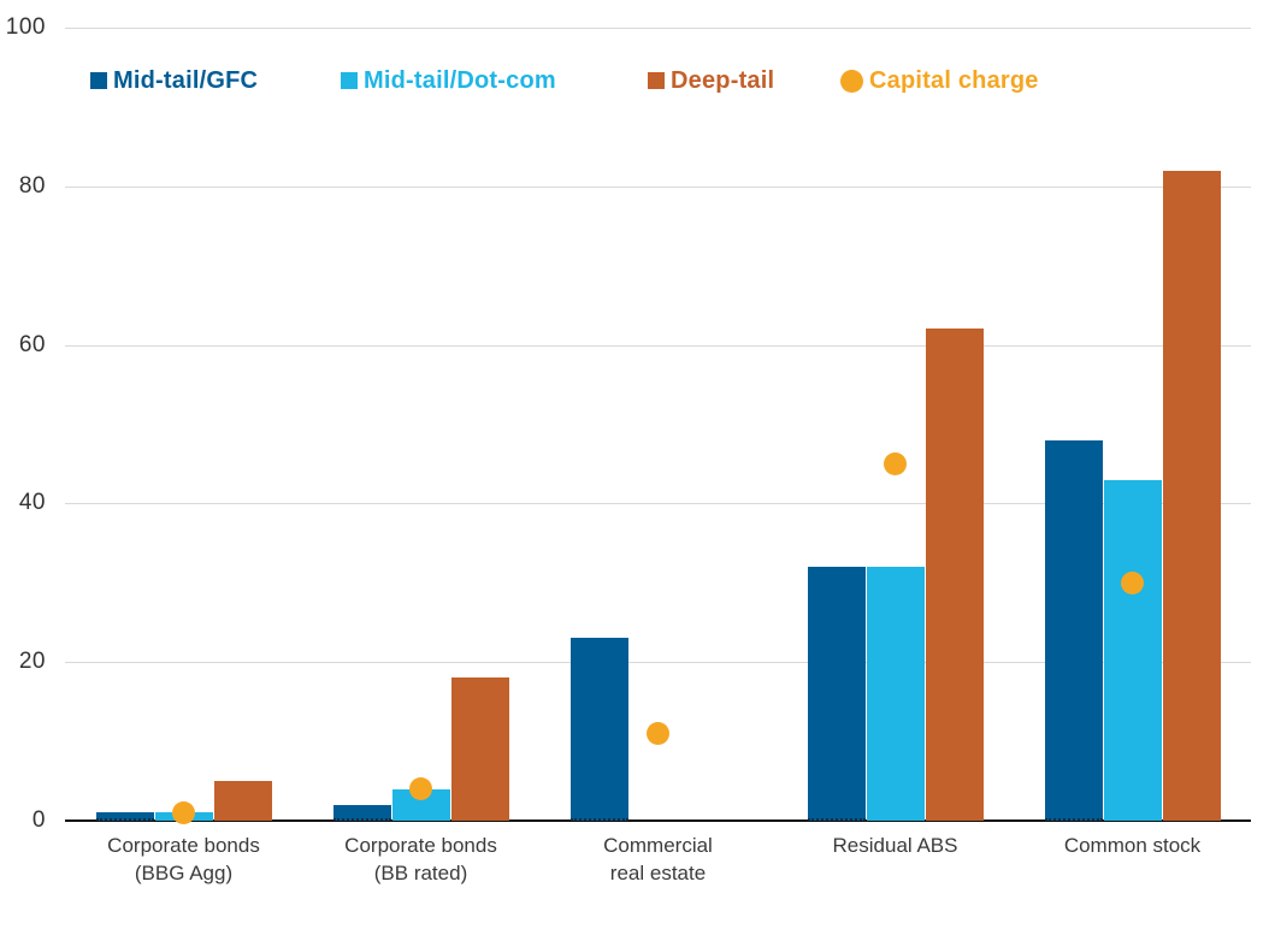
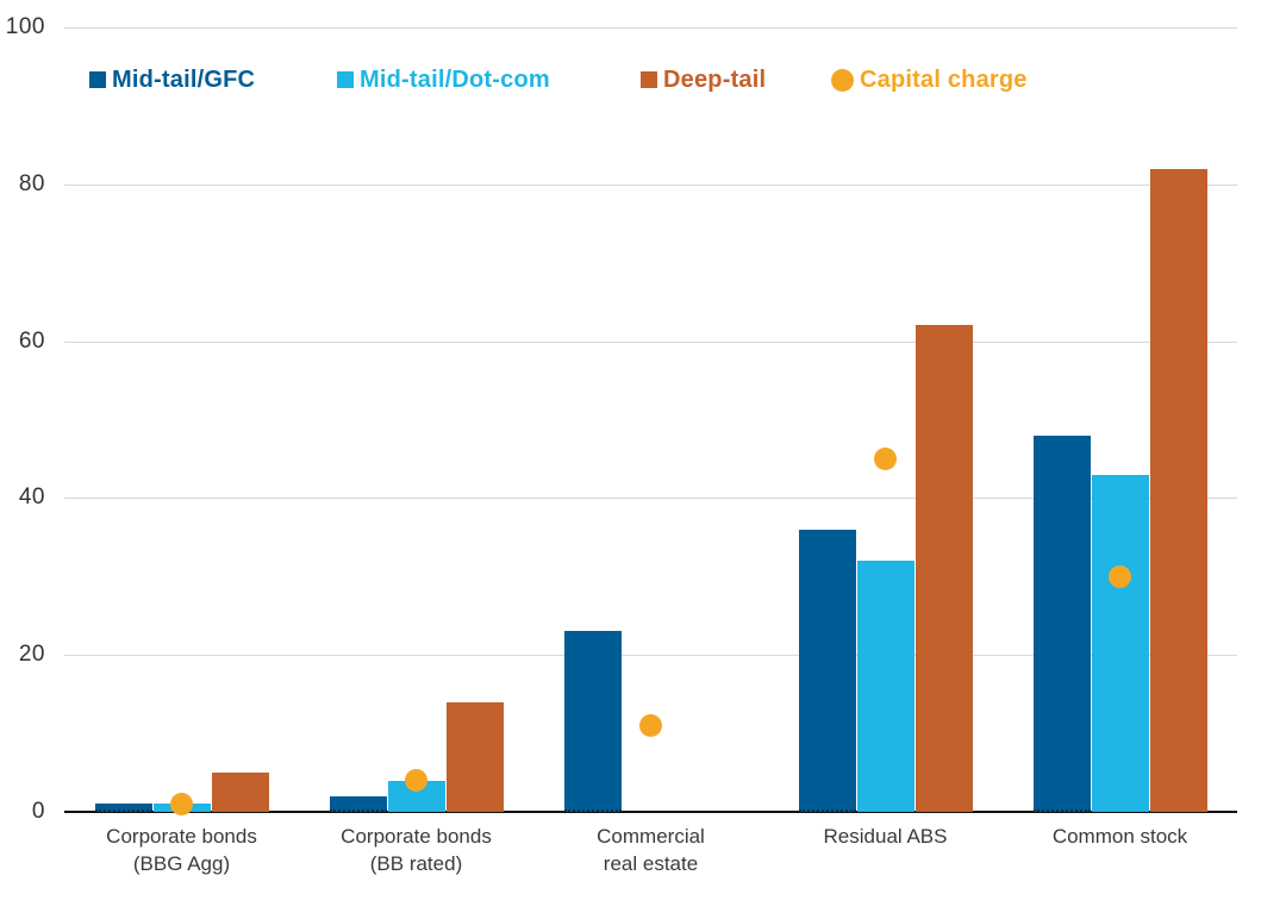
Deep-tail/Corporate bonds (BB rated): 18 -> 14
Mid-tail/GFC/Residual ABS: 32 -> 36
